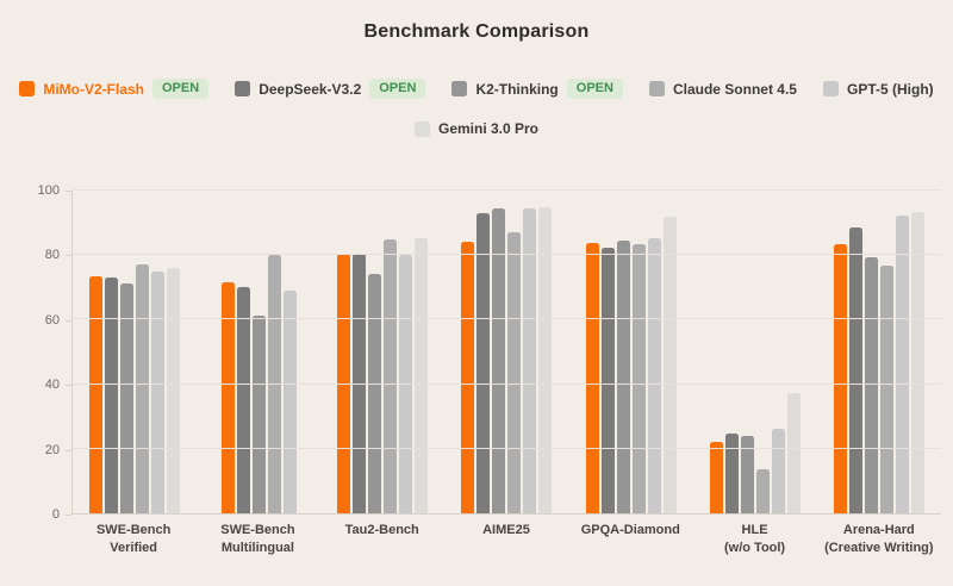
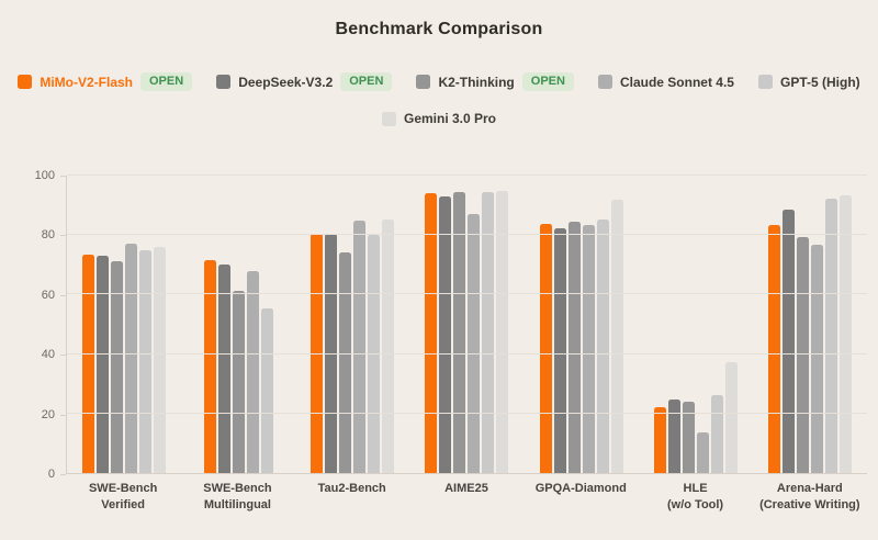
Claude Sonnet 4.5/SWE-Bench Multilingual: 80 -> 68
GPT-5 (High)/SWE-Bench Multilingual: 69 -> 55
MiMo-V2-Flash/AIME25: 84 -> 94
